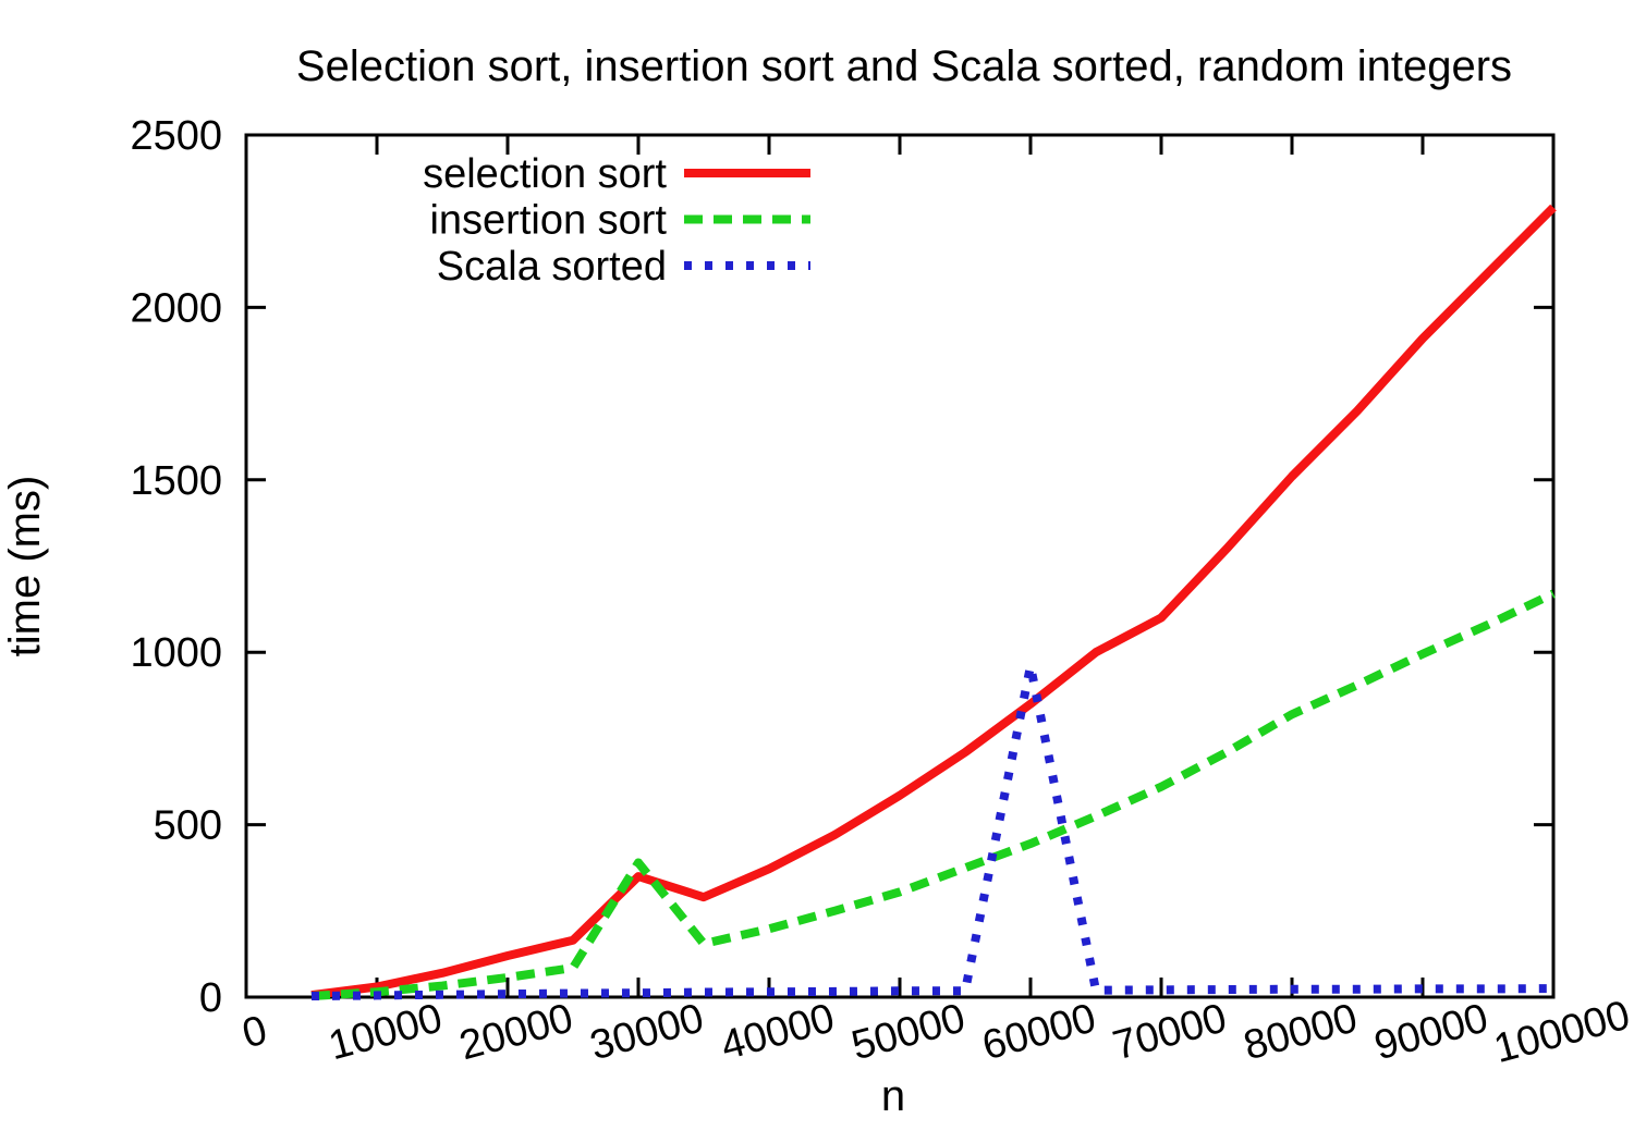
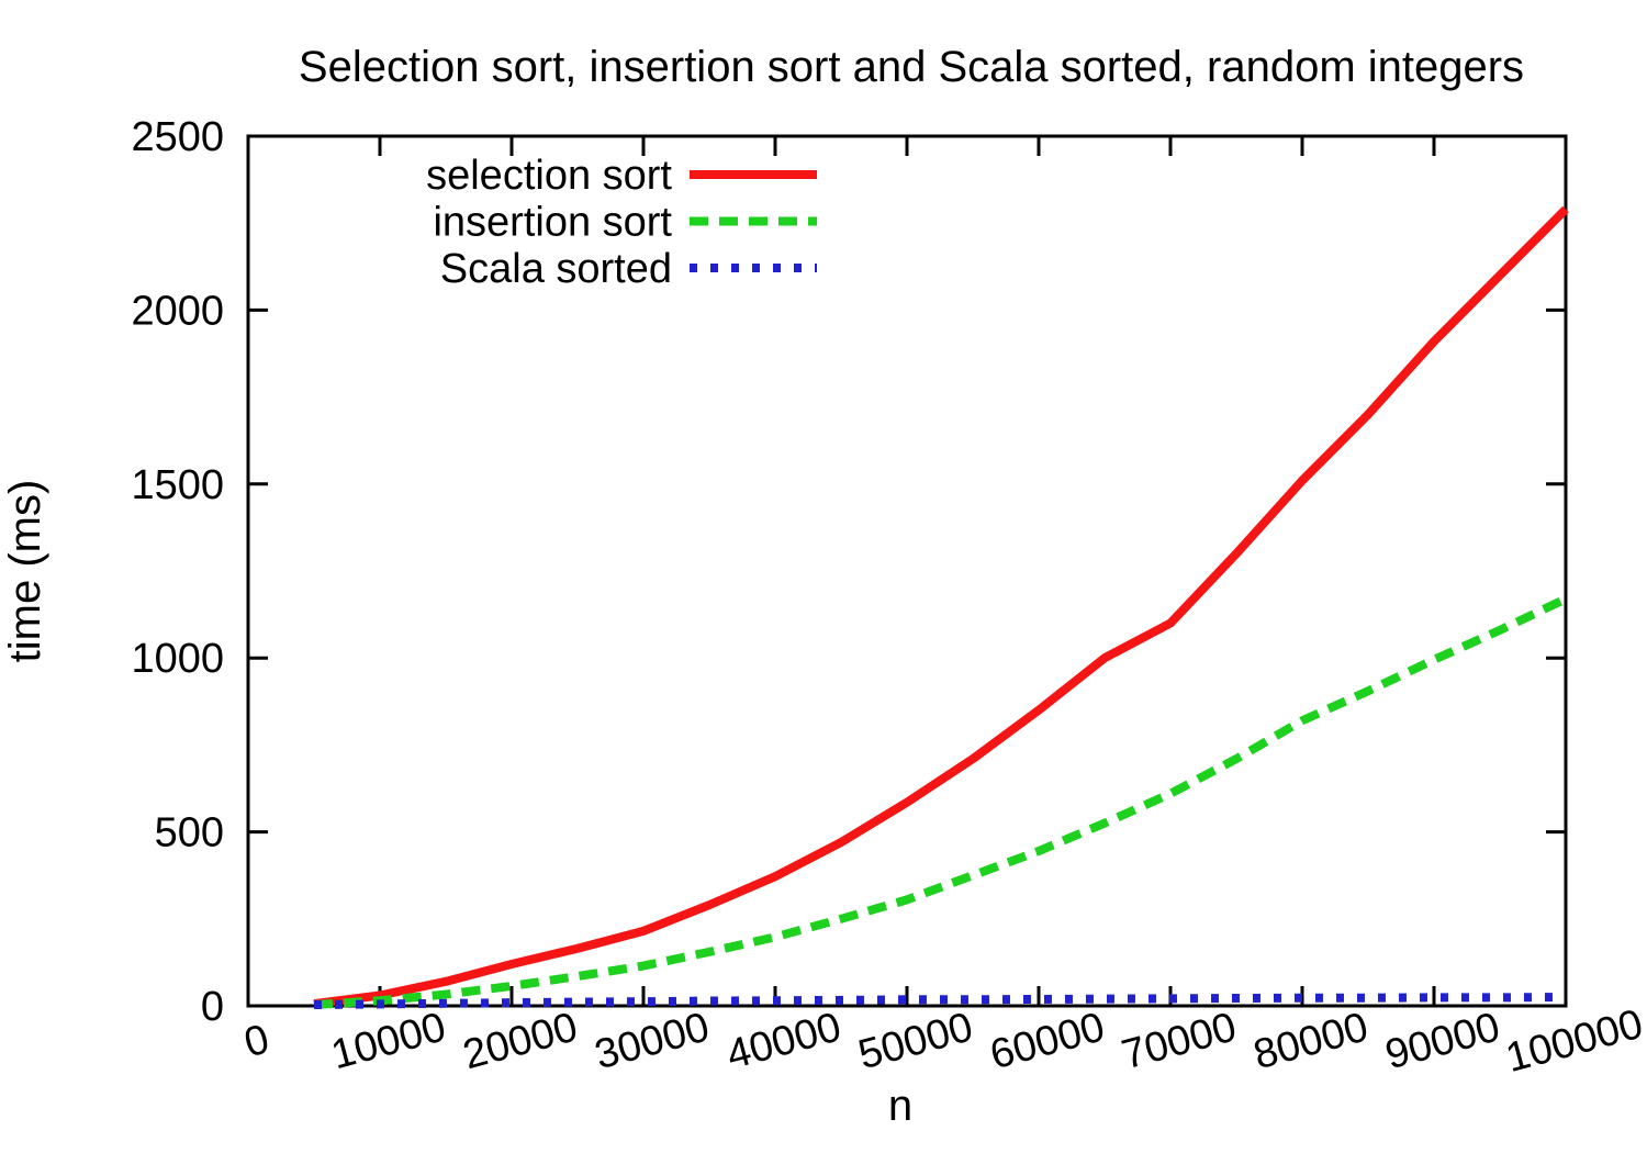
selection sort/30000: 350 -> 220
insertion sort/30000: 390 -> 120
Scala sorted/60000: 960 -> 20
